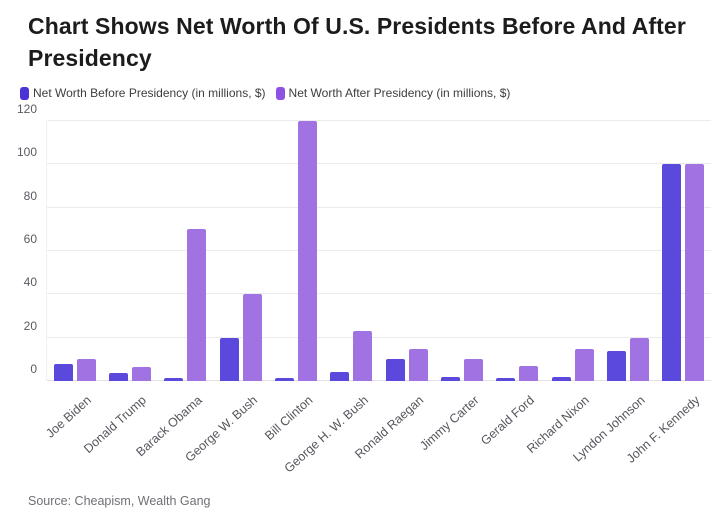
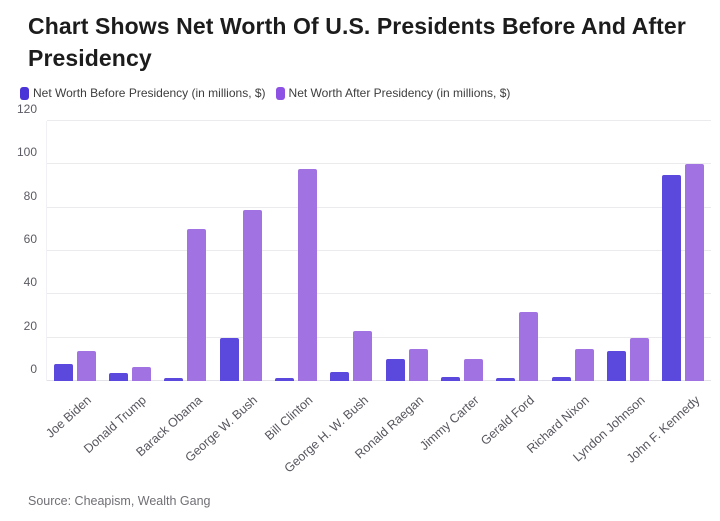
Net Worth After Presidency (in millions, $)/Joe Biden: 10 -> 14
Net Worth After Presidency (in millions, $)/George W. Bush: 40 -> 79
Net Worth After Presidency (in millions, $)/Bill Clinton: 120 -> 98
Net Worth After Presidency (in millions, $)/Gerald Ford: 7 -> 32
Net Worth Before Presidency (in millions, $)/John F. Kennedy: 100 -> 95
